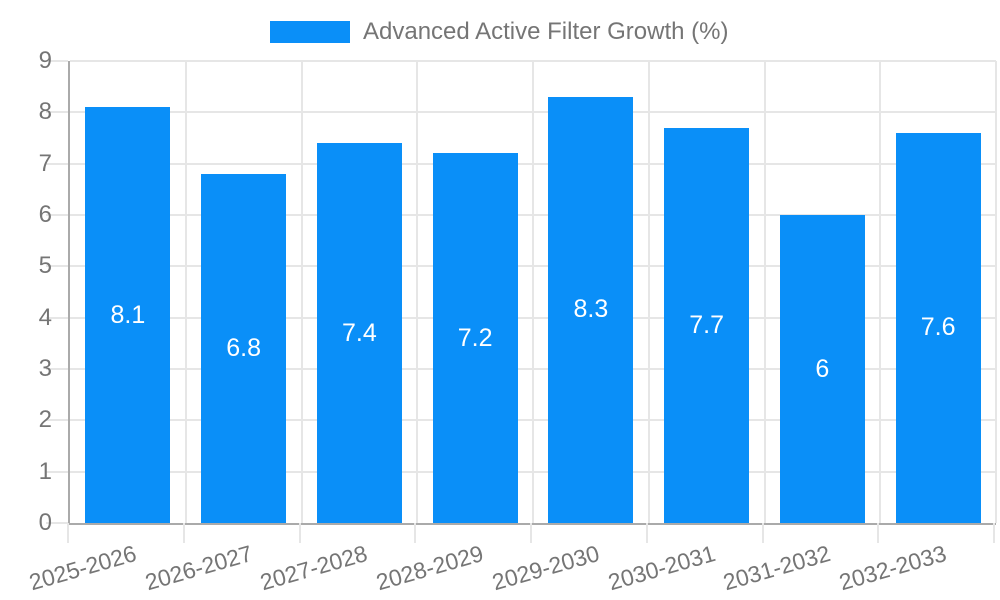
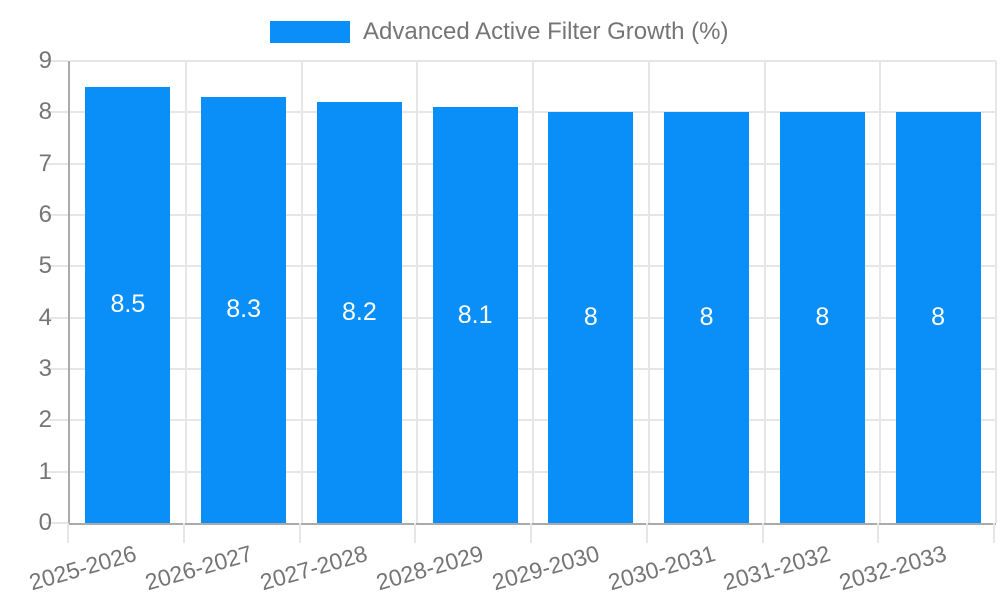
2025-2026: 8.1 -> 8.5
2026-2027: 6.8 -> 8.3
2027-2028: 7.4 -> 8.2
2028-2029: 7.2 -> 8.1
2029-2030: 8.3 -> 8
2030-2031: 7.7 -> 8
2031-2032: 6 -> 8
2032-2033: 7.6 -> 8
